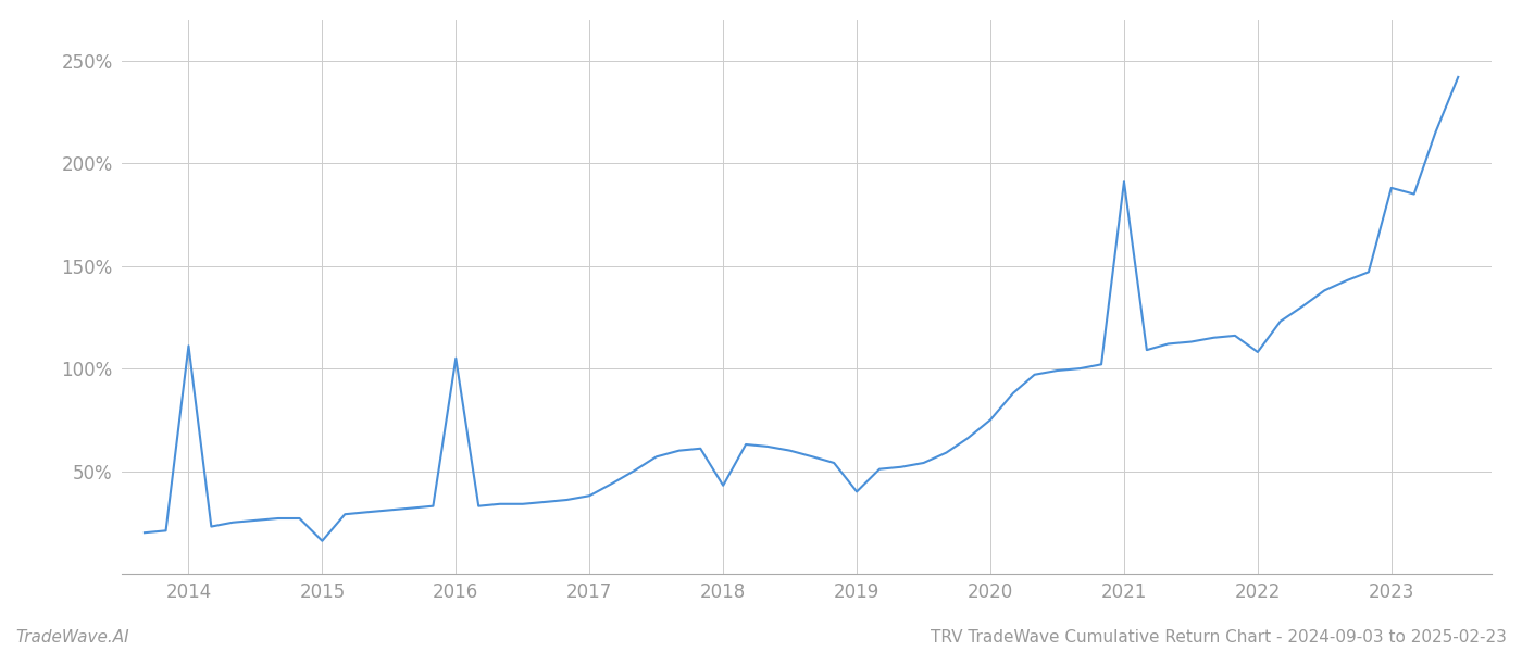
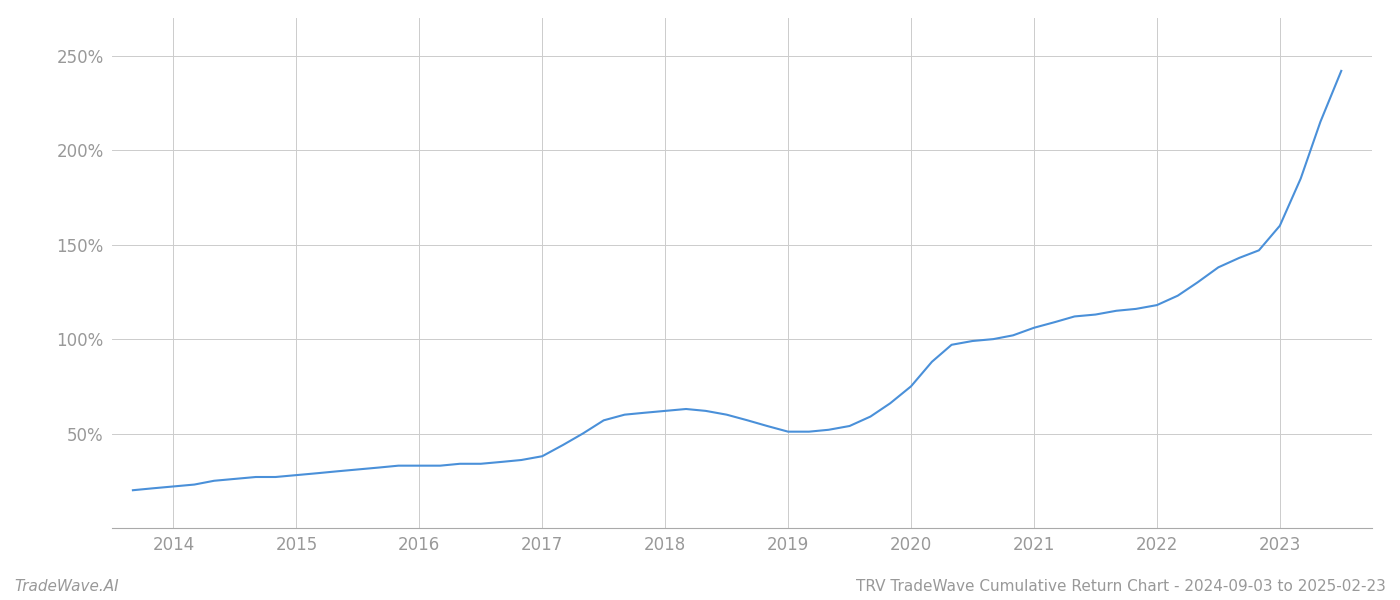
2014: 111% -> 22%
2015: 16% -> 28%
2016: 105% -> 33%
2018: 43% -> 62%
2019: 40% -> 51%
2021: 191% -> 106%
2022: 108% -> 118%
2023: 188% -> 160%
